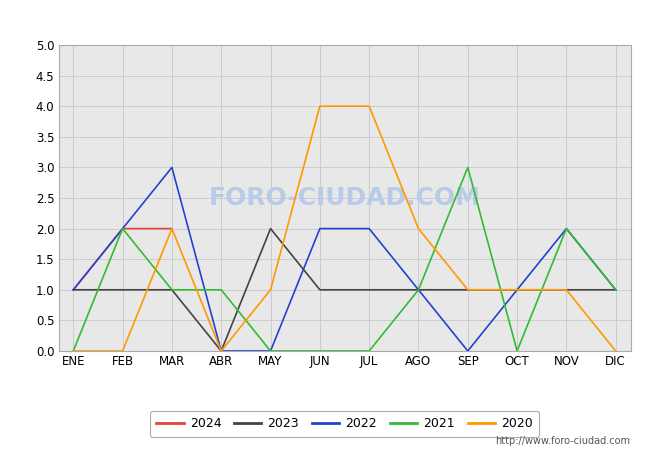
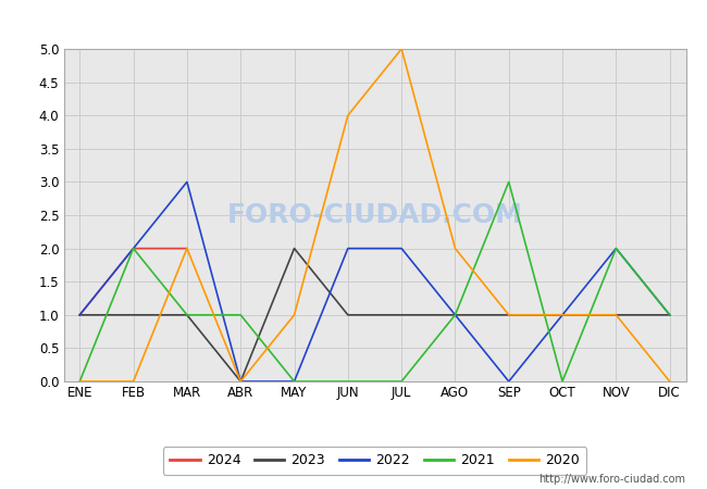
2020/JUL: 4 -> 5
